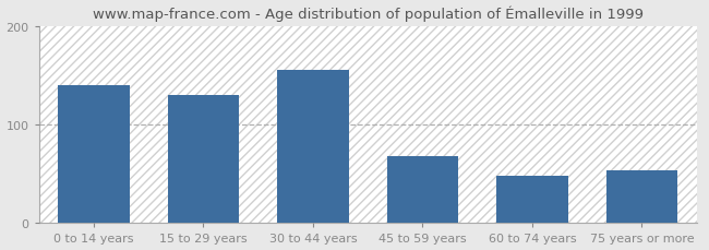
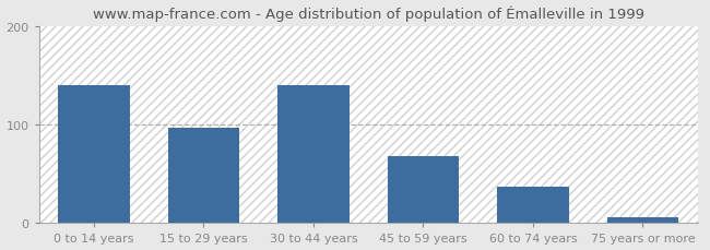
15 to 29 years: 130 -> 97
30 to 44 years: 156 -> 140
60 to 74 years: 48 -> 37
75 years or more: 54 -> 6
